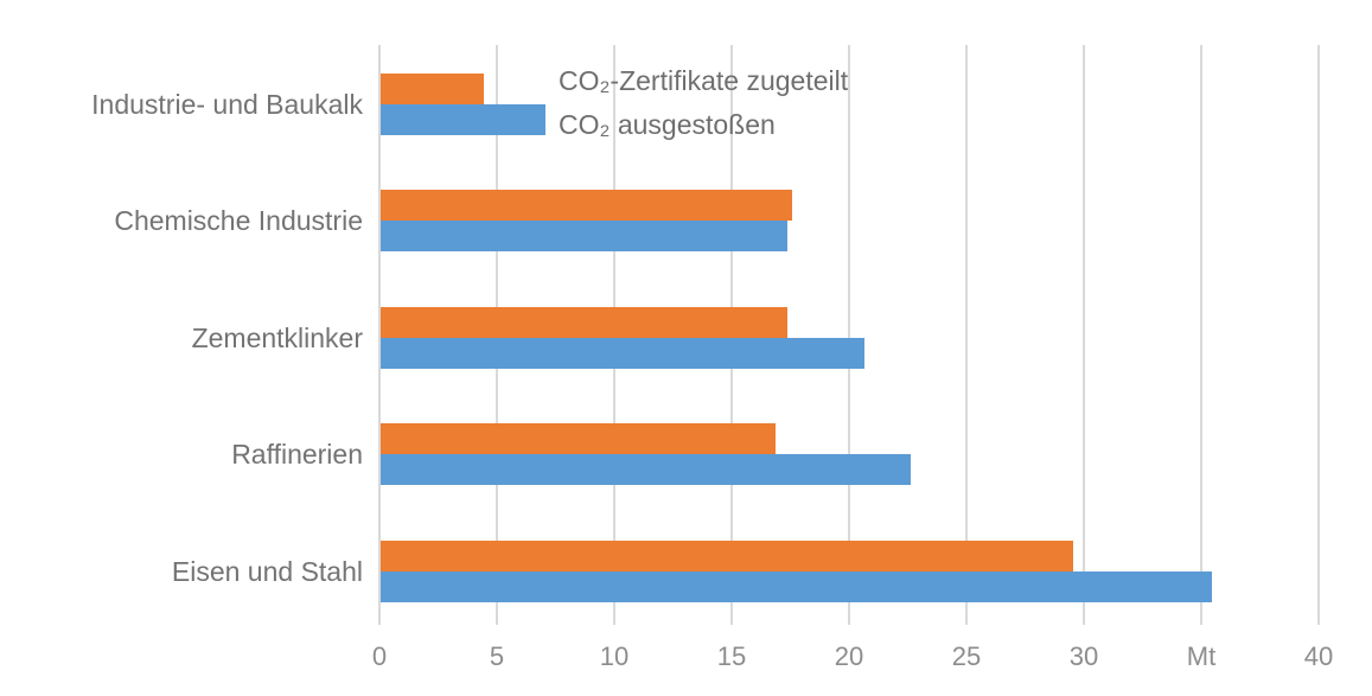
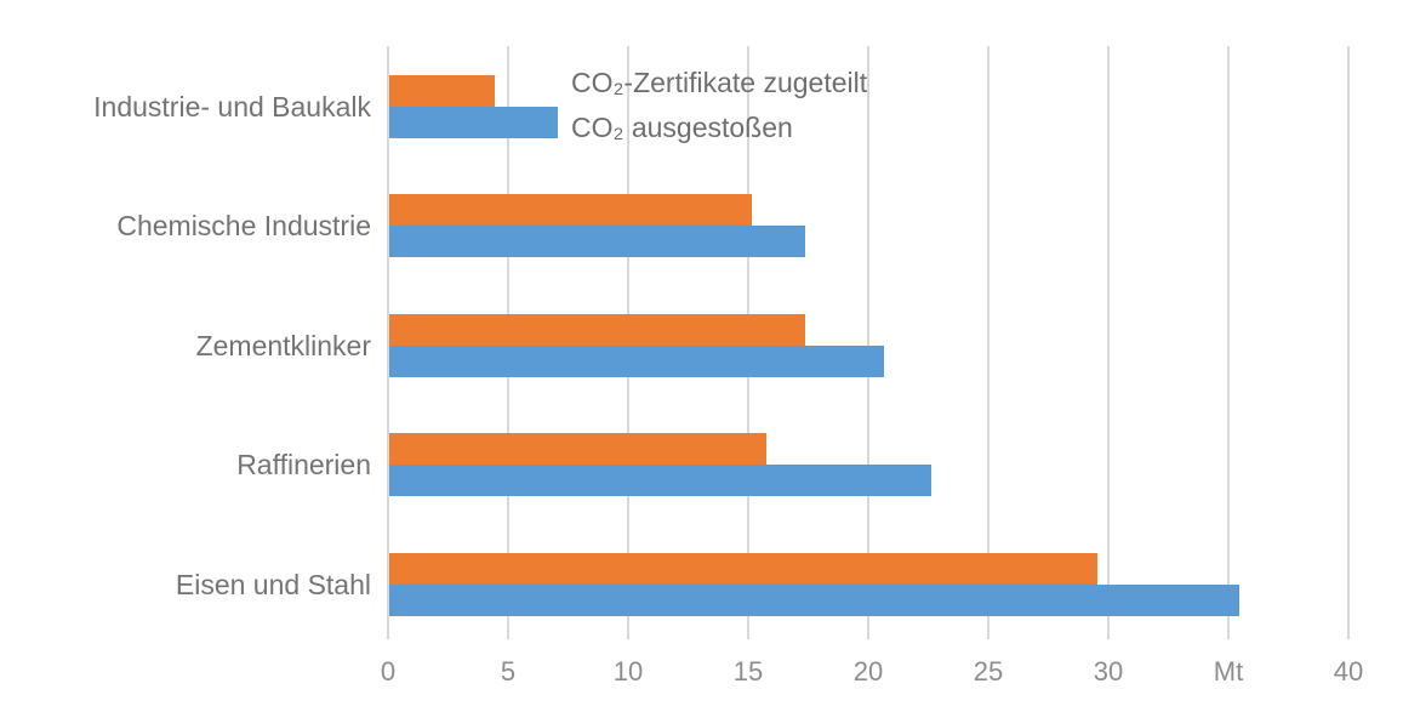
CO₂-Zertifikate zugeteilt/Chemische Industrie: 17.5 -> 15.1
CO₂-Zertifikate zugeteilt/Raffinerien: 16.8 -> 15.7
